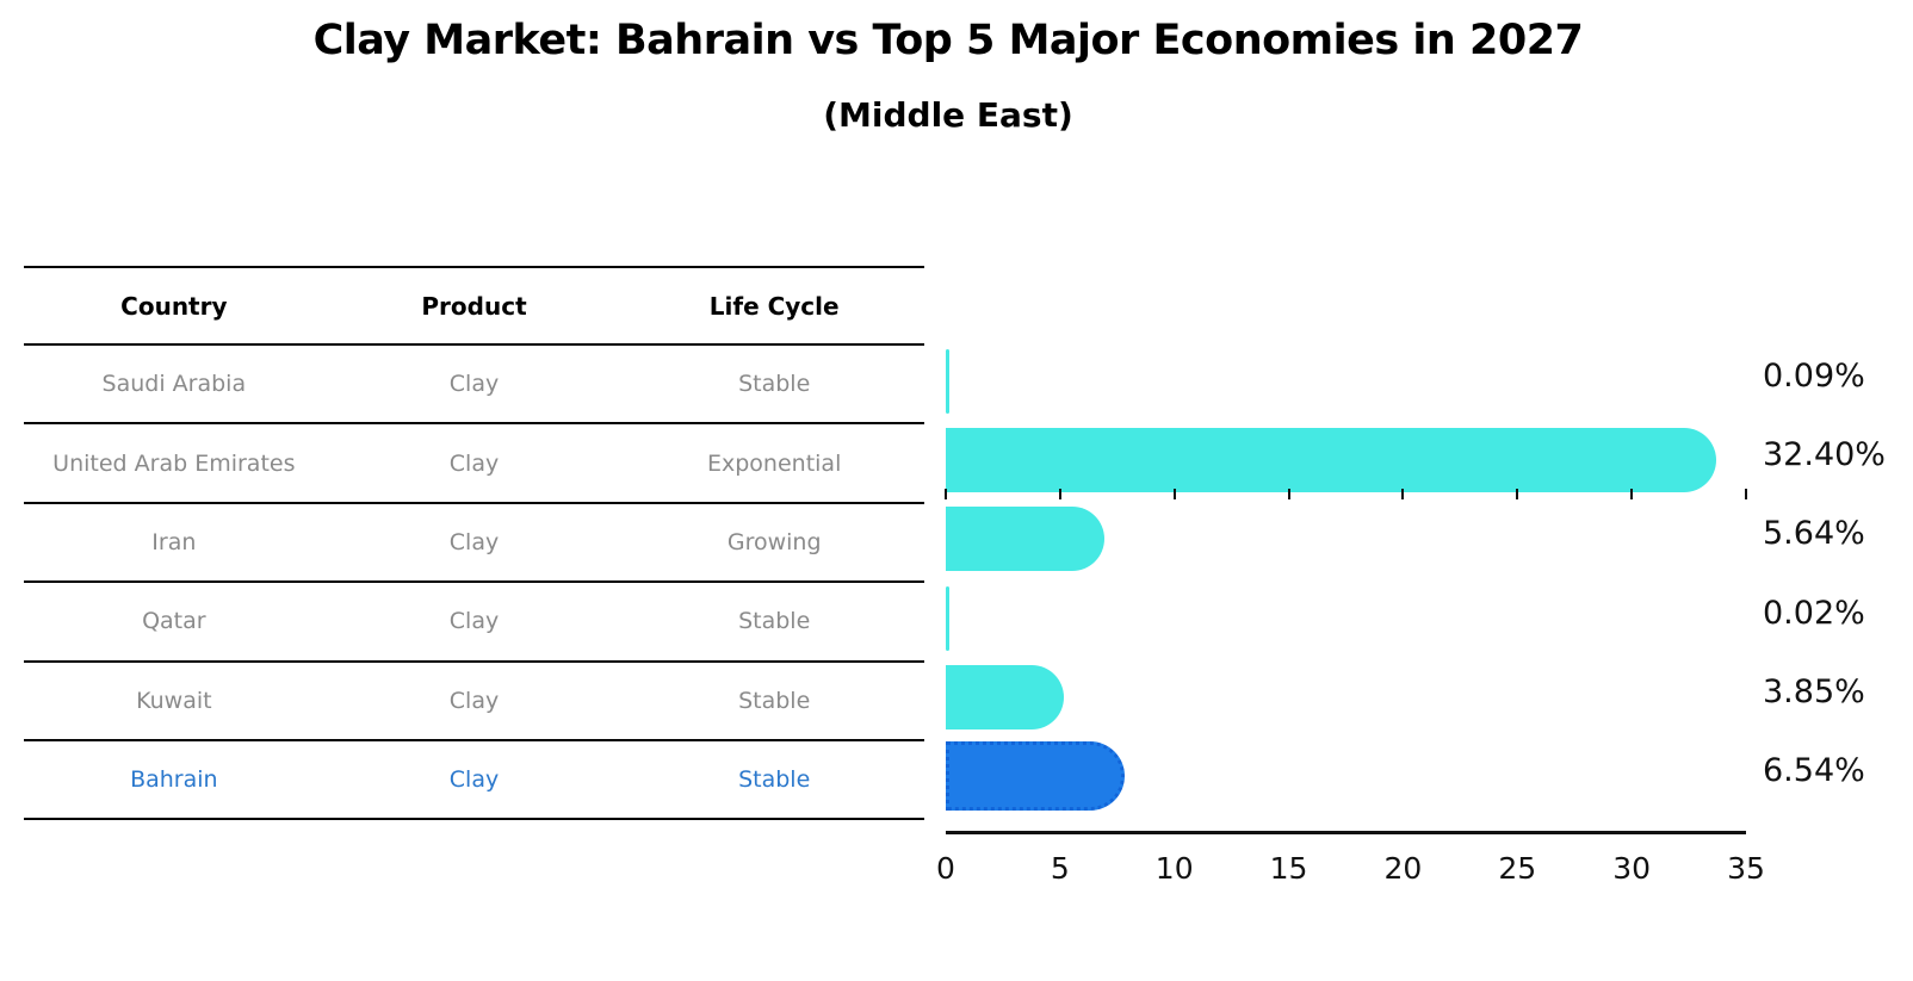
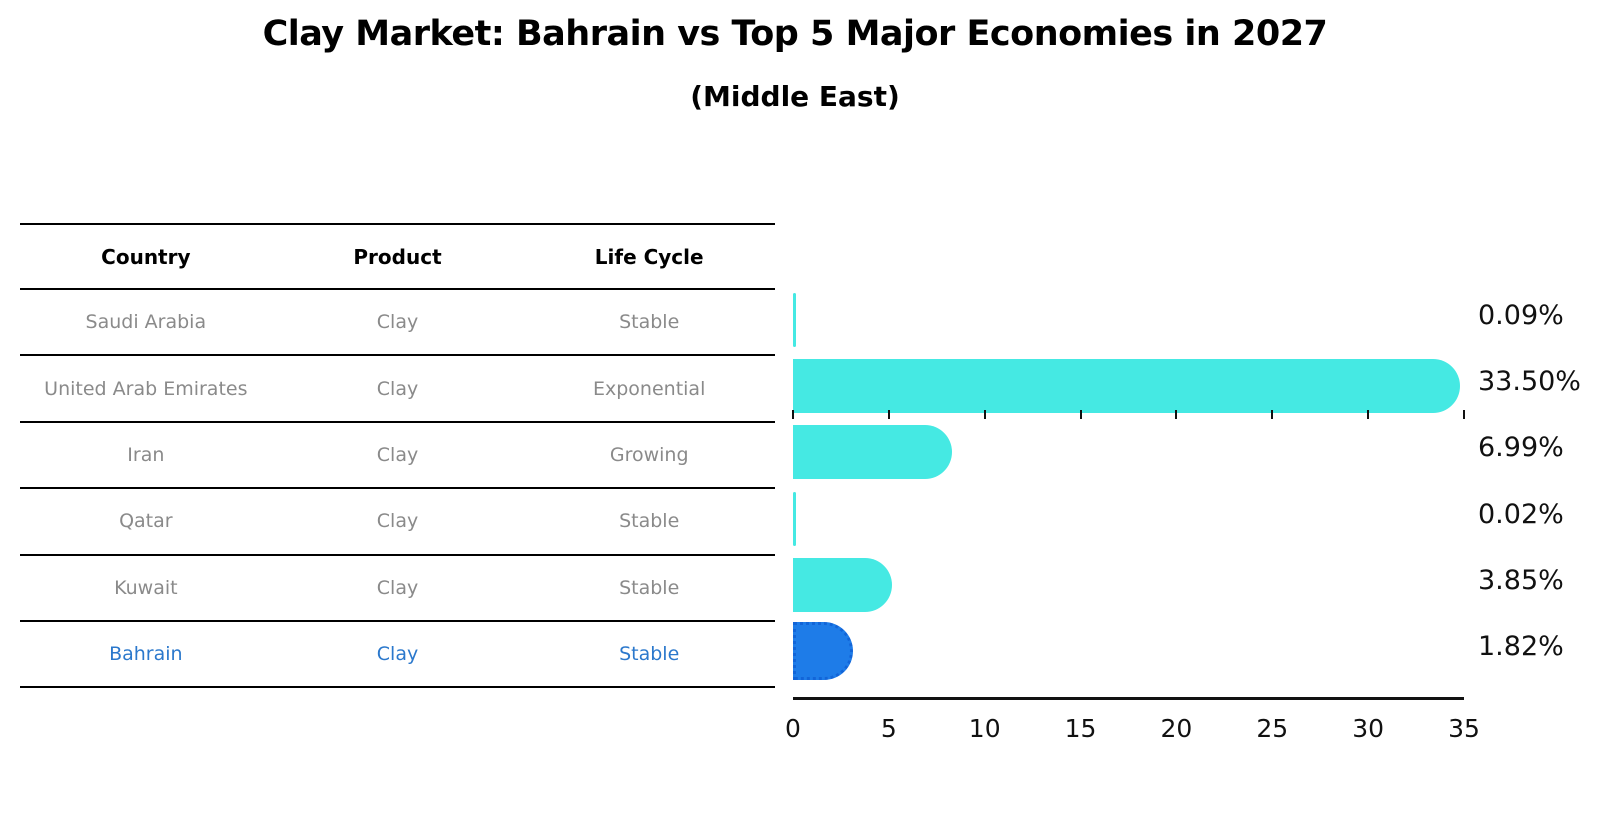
United Arab Emirates: 32.40% -> 33.50%
Iran: 5.64% -> 6.99%
Bahrain: 6.54% -> 1.82%
